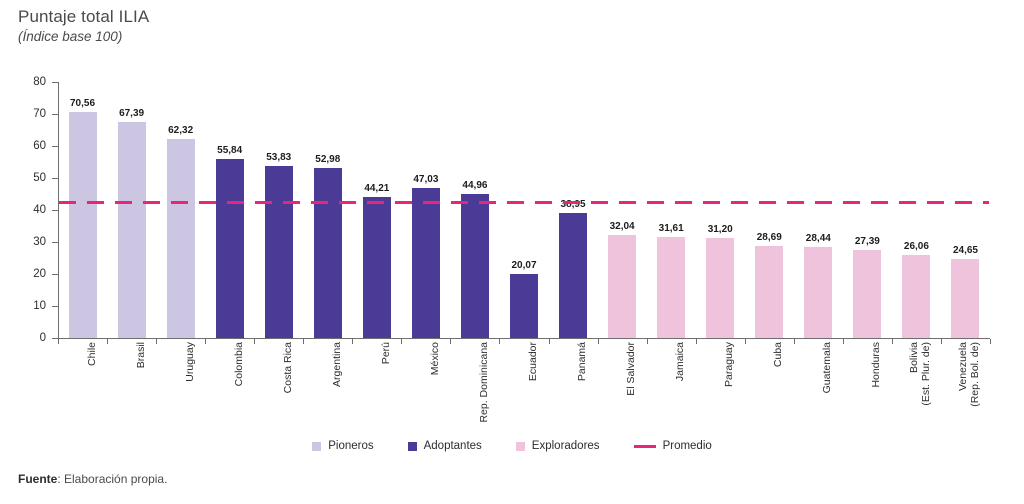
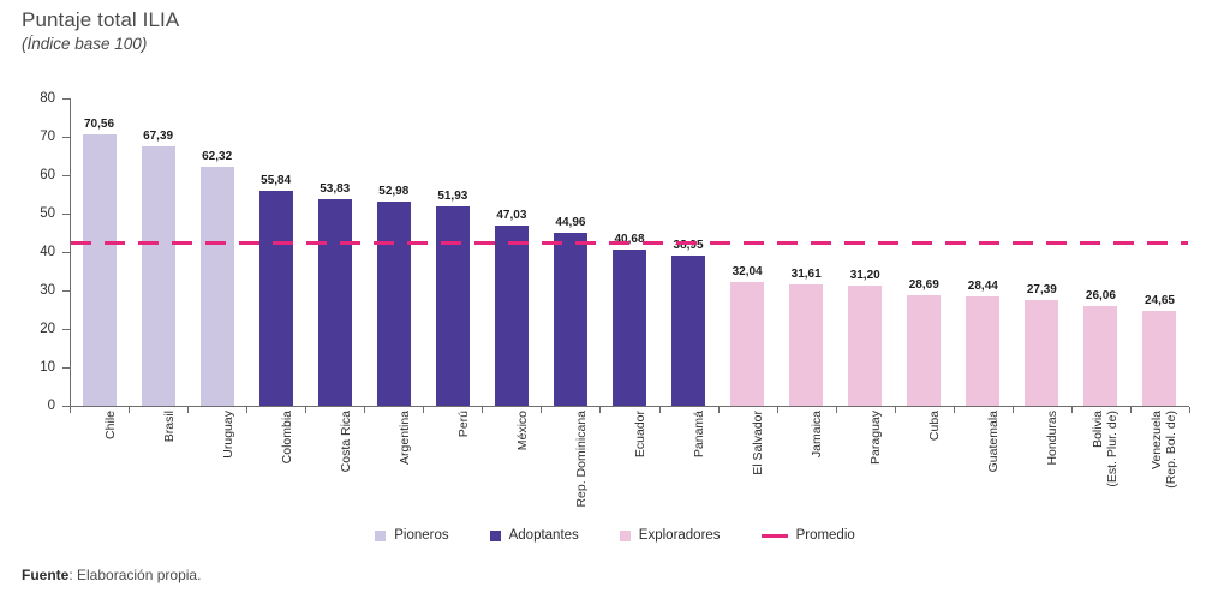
Perú: 44,21 -> 51,93
Ecuador: 20,07 -> 40,68
